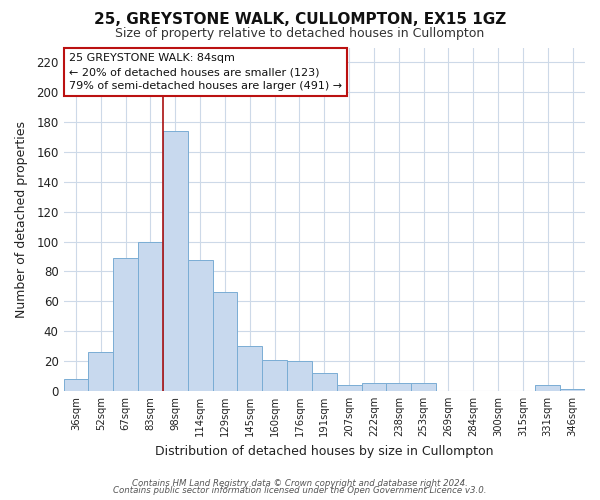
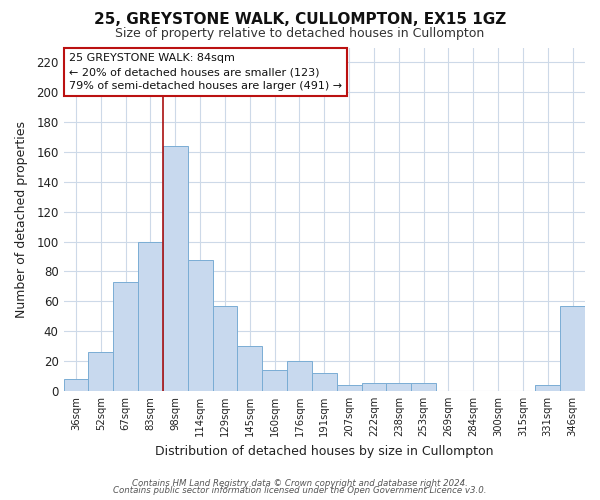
67sqm: 89 -> 73
98sqm: 174 -> 164
129sqm: 66 -> 57
160sqm: 21 -> 14
346sqm: 1 -> 57
